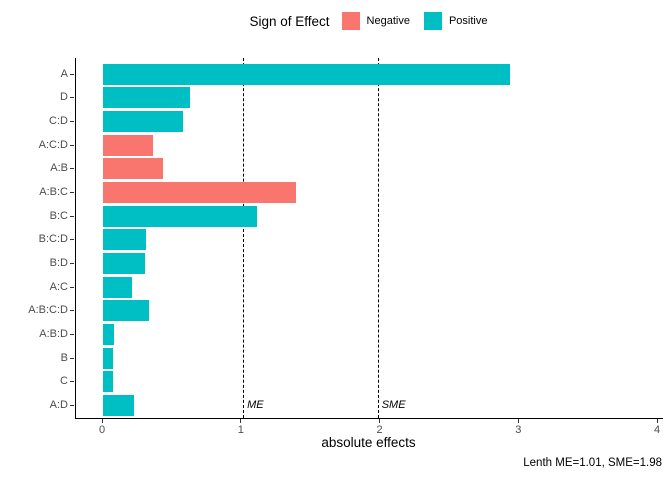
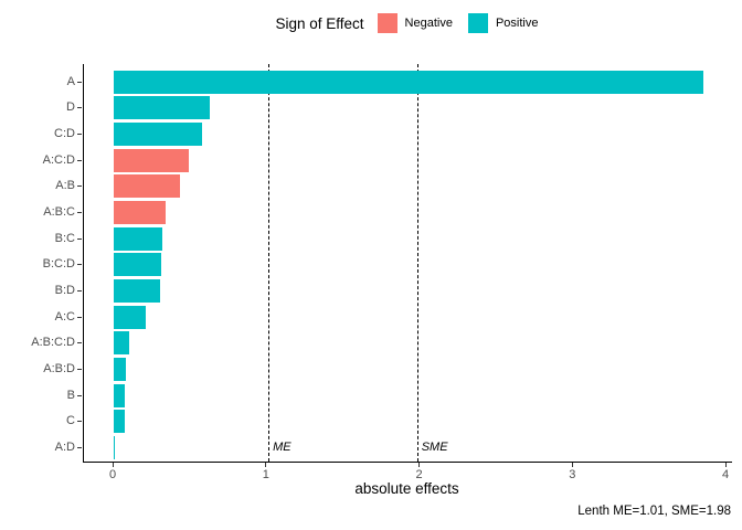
A: 2.93 -> 3.85
A:C:D: 0.36 -> 0.49
A:B:C: 1.39 -> 0.34
B:C: 1.11 -> 0.32
A:B:C:D: 0.33 -> 0.10
A:D: 0.22 -> 0.01
